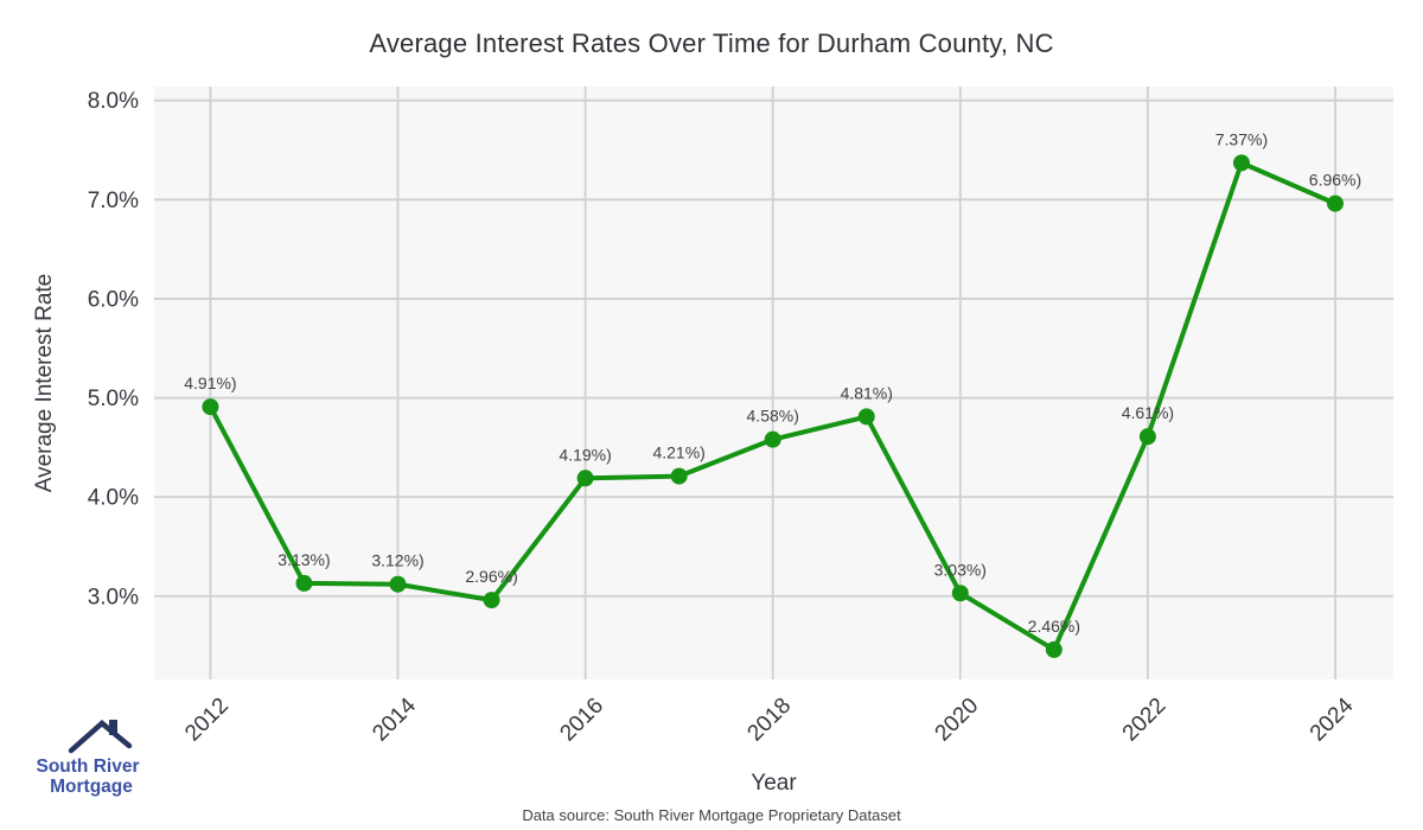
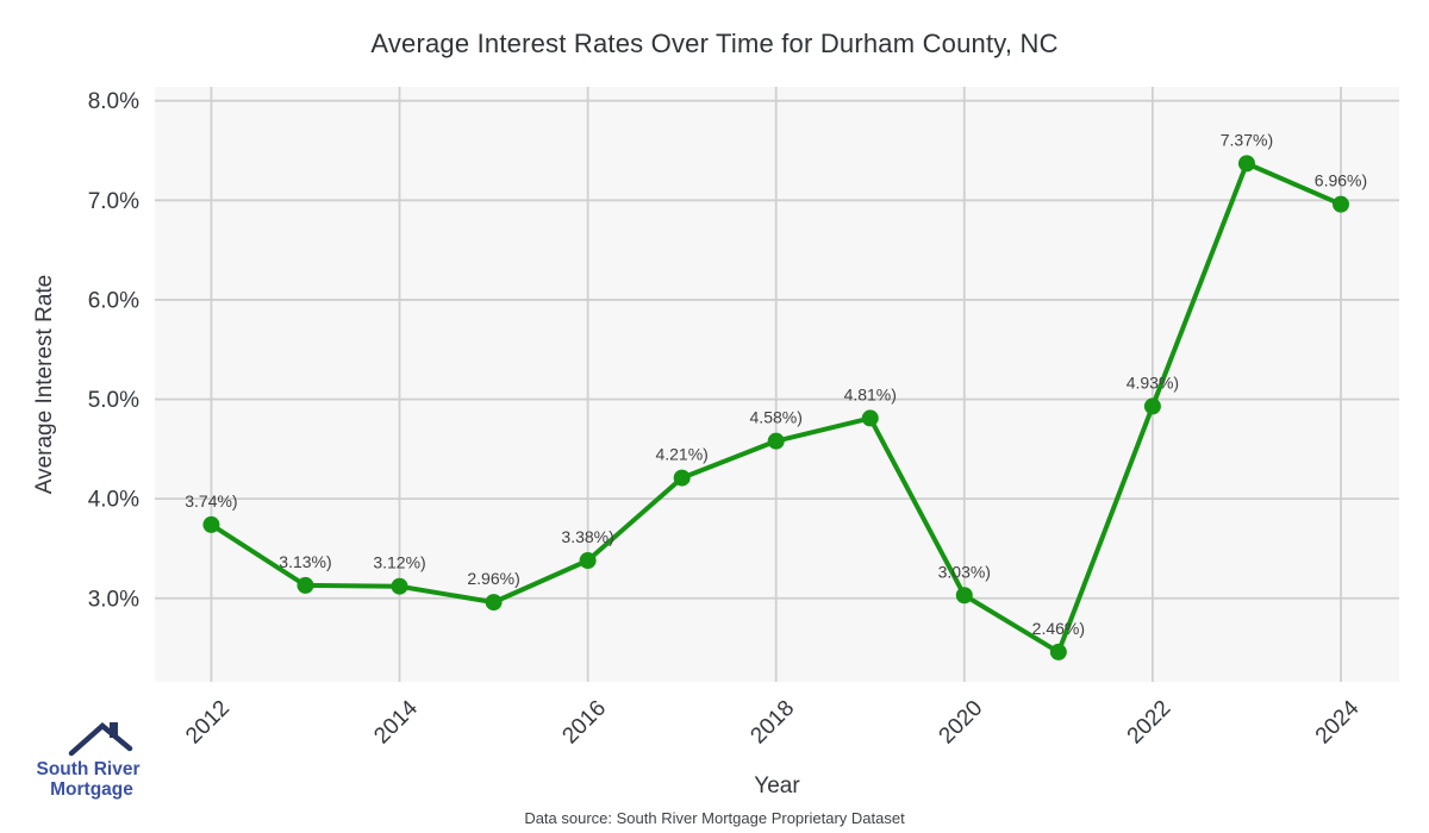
2012: 4.91% -> 3.74%
2016: 4.19% -> 3.38%
2022: 4.61% -> 4.93%
